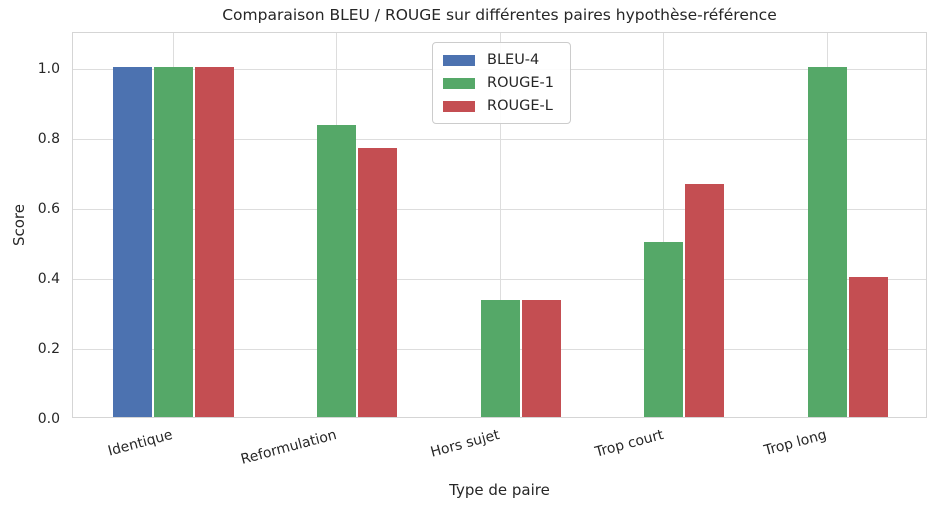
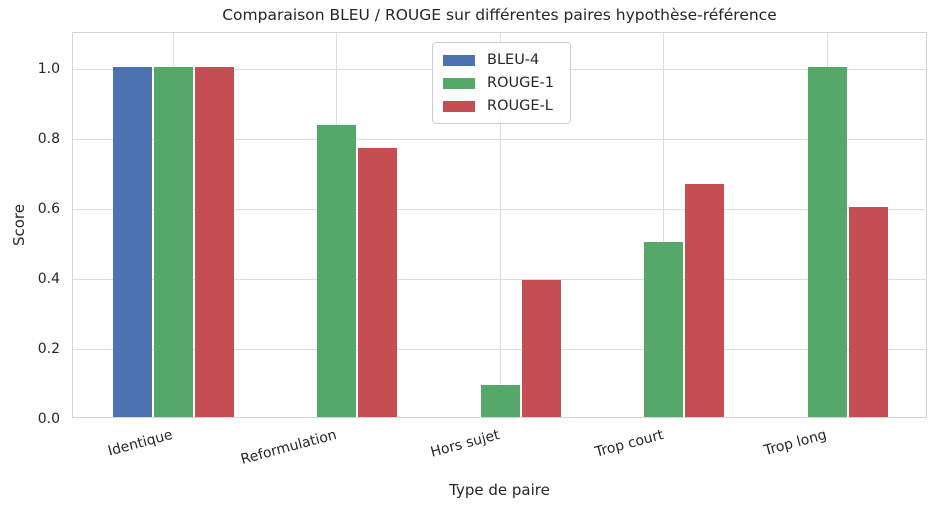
ROUGE-1/Hors sujet: 0.33 -> 0.09
ROUGE-L/Hors sujet: 0.33 -> 0.39
ROUGE-L/Trop long: 0.40 -> 0.60
